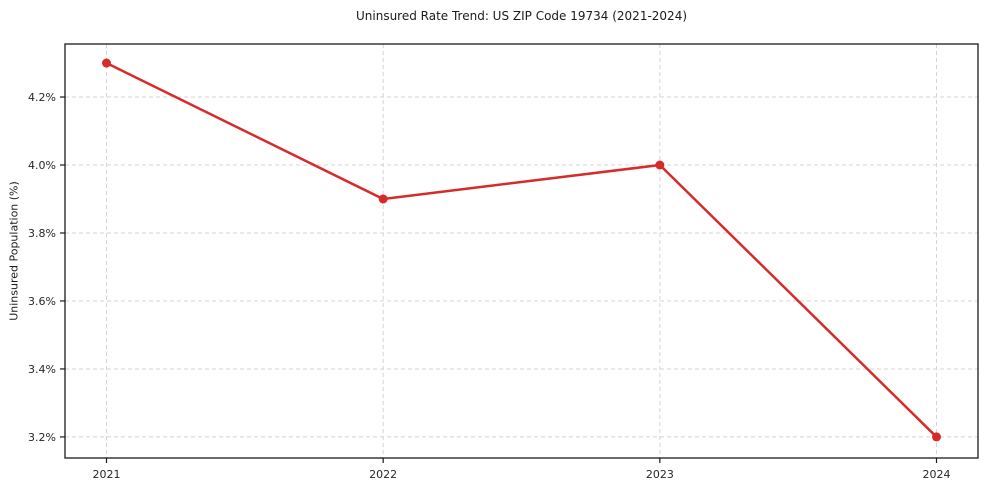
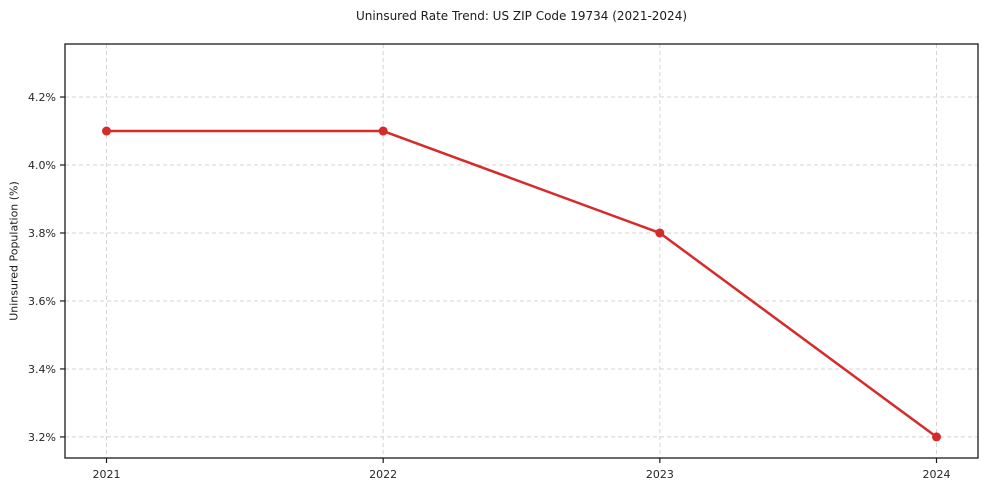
2021: 4.3% -> 4.1%
2022: 3.9% -> 4.1%
2023: 4.0% -> 3.8%
